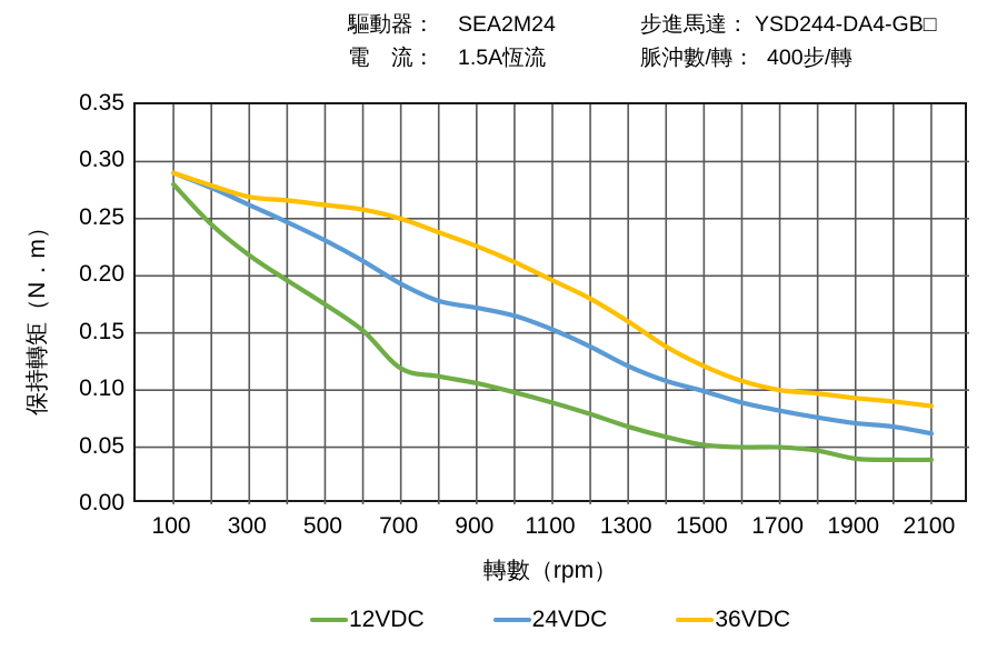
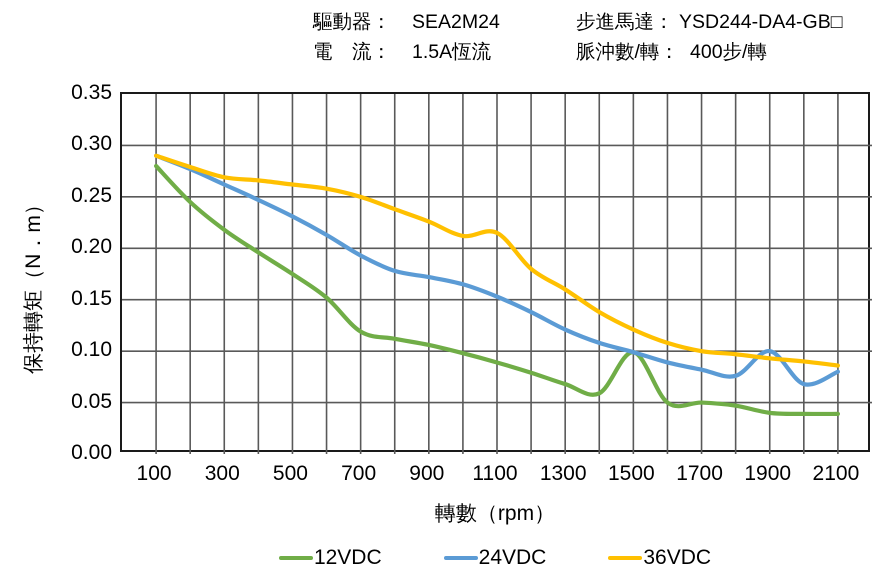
36VDC/1100: 0.196 -> 0.215
12VDC/1500: 0.052 -> 0.099
24VDC/1900: 0.071 -> 0.100
24VDC/2100: 0.062 -> 0.080
